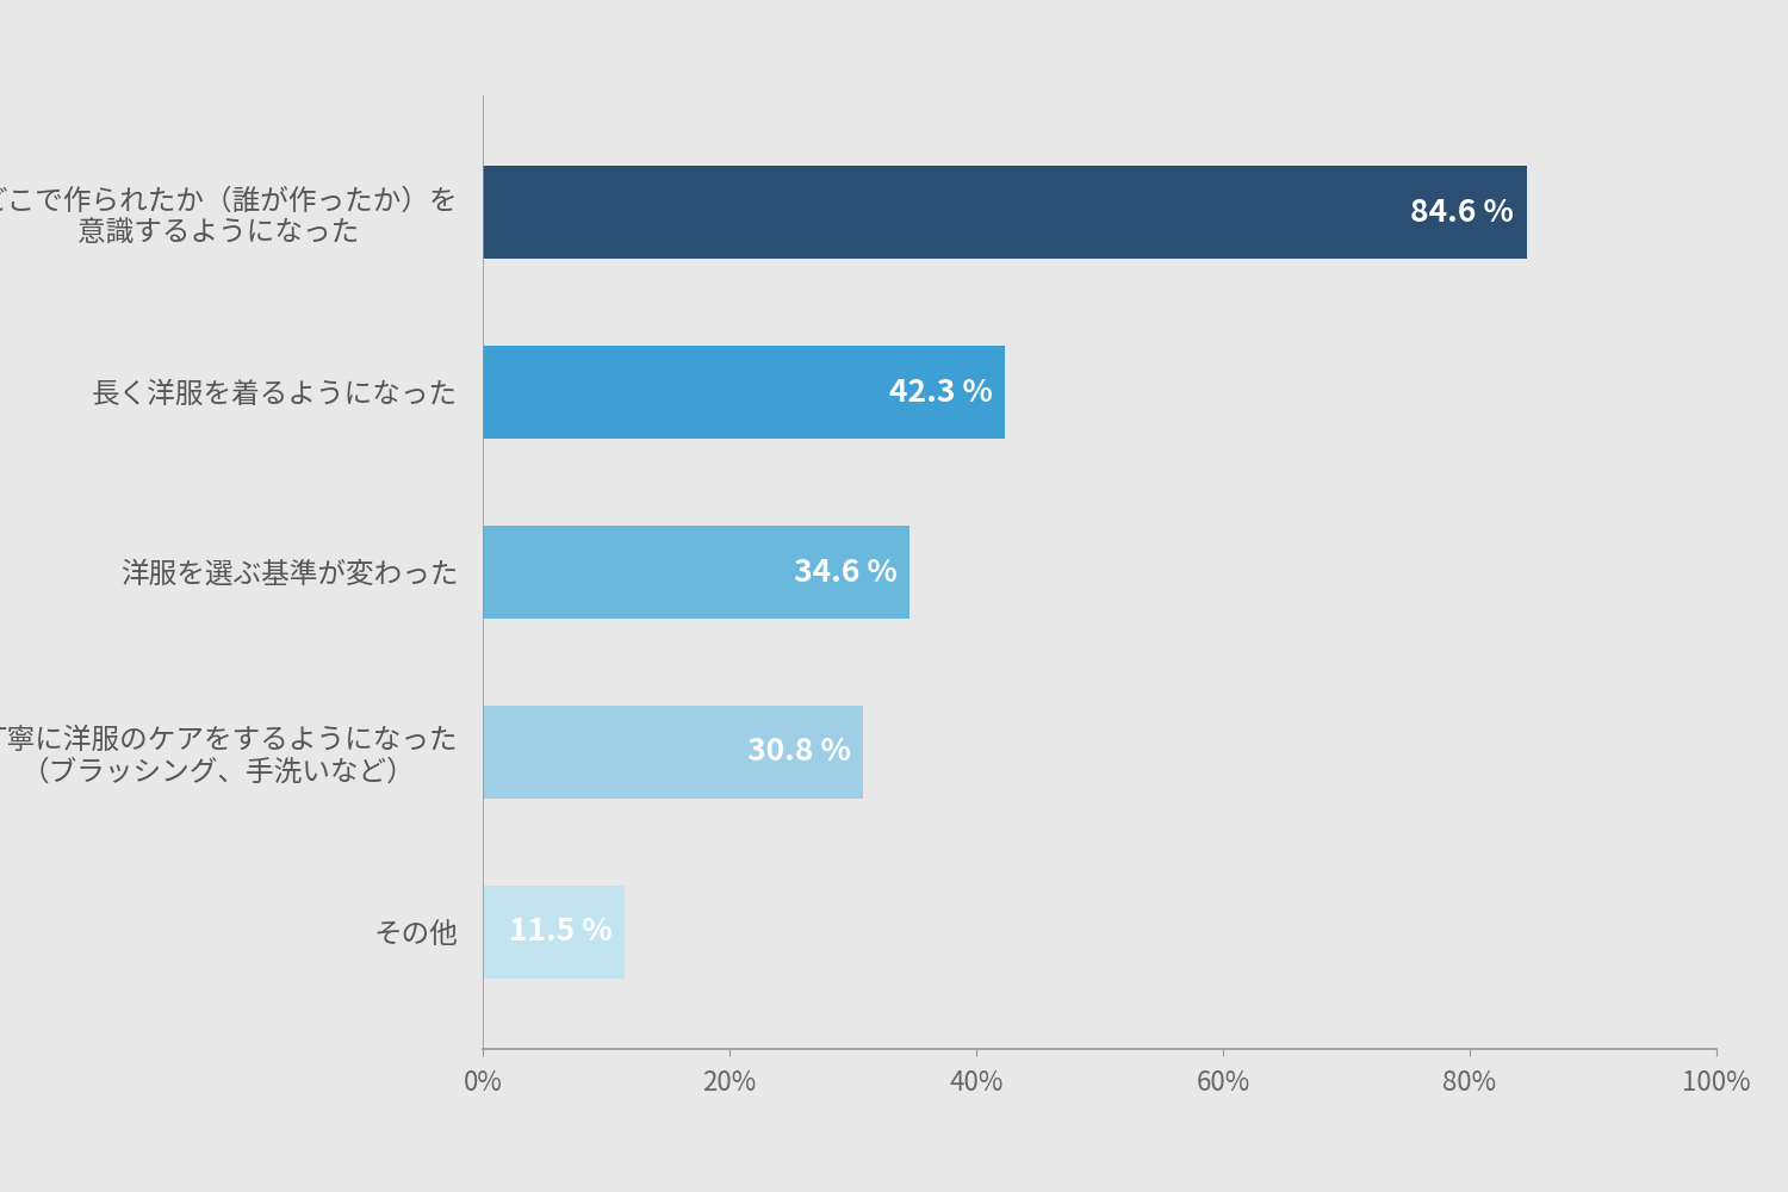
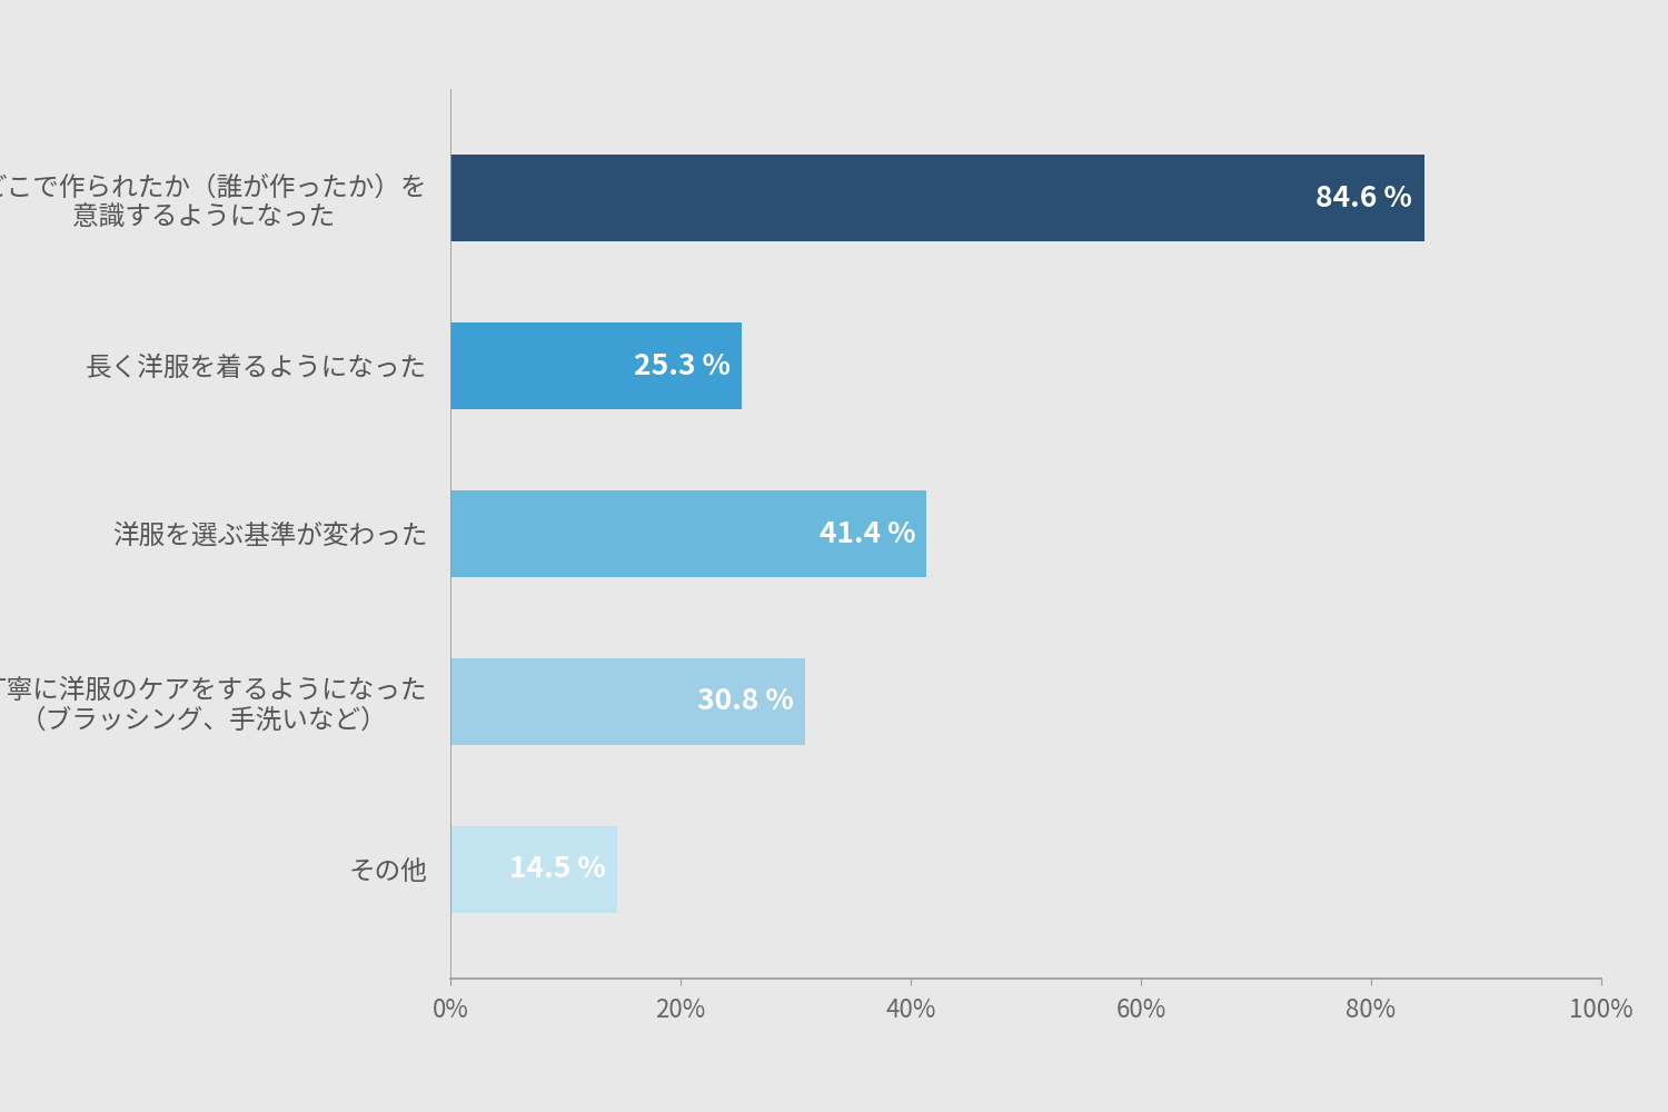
長く洋服を着るようになった: 42.3 -> 25.3
洋服を選ぶ基準が変わった: 34.6 -> 41.4
その他: 11.5 -> 14.5
